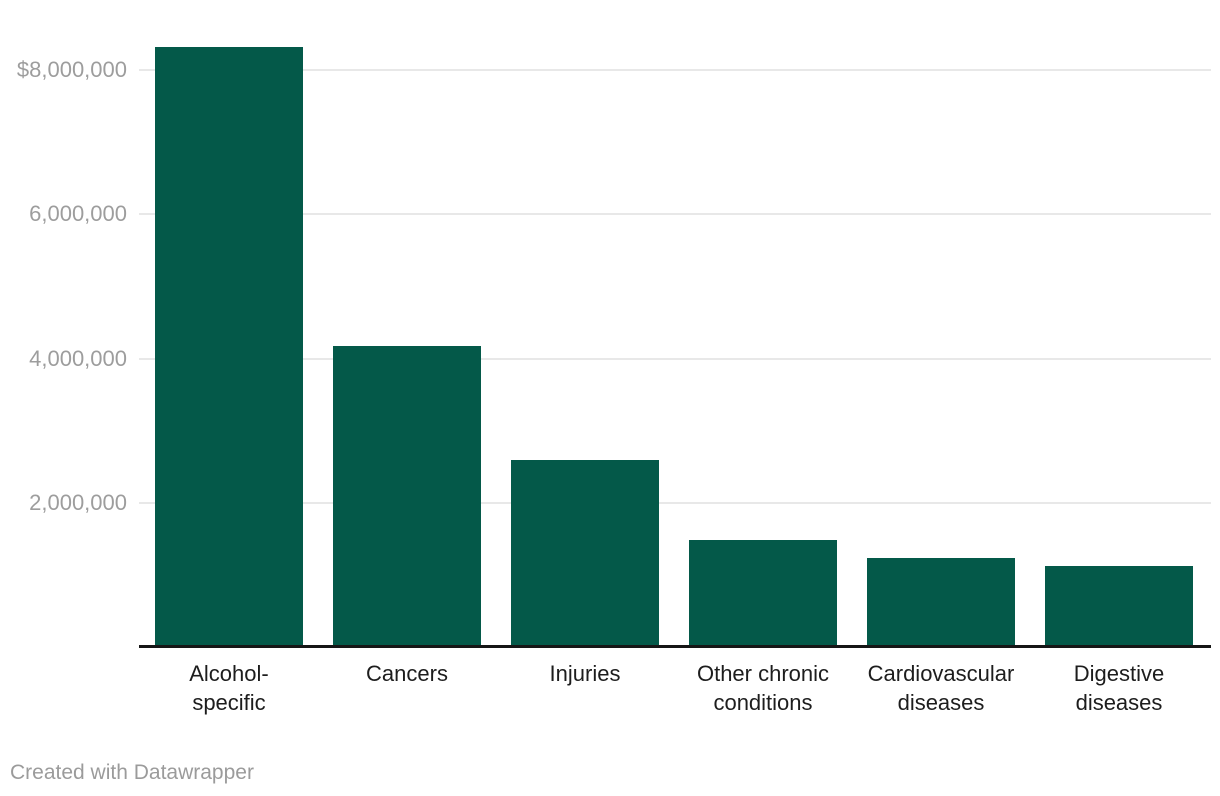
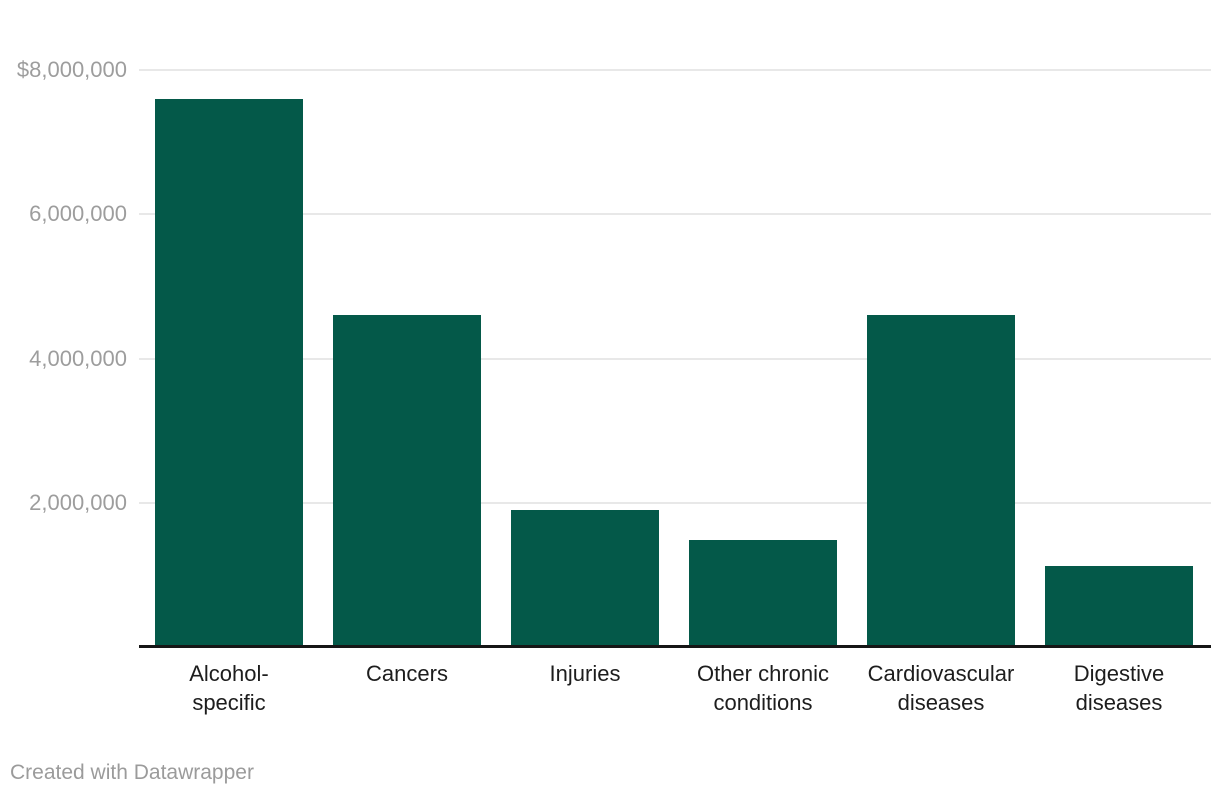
Alcohol-specific: $8300000 -> $7600000
Cancers: $4200000 -> $4600000
Injuries: $2600000 -> $1900000
Cardiovascular diseases: $1200000 -> $4600000
